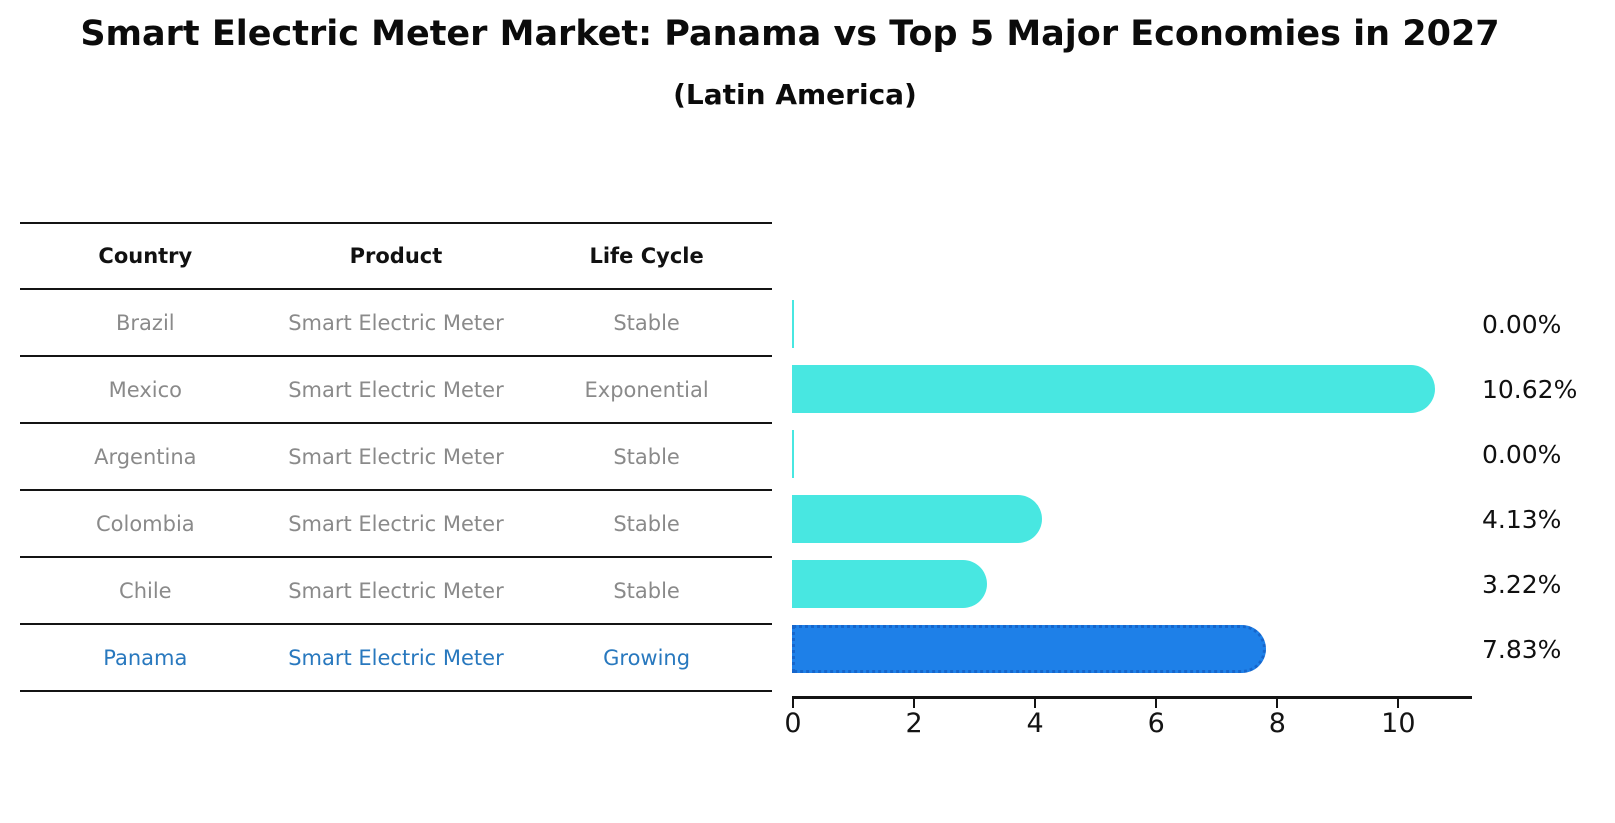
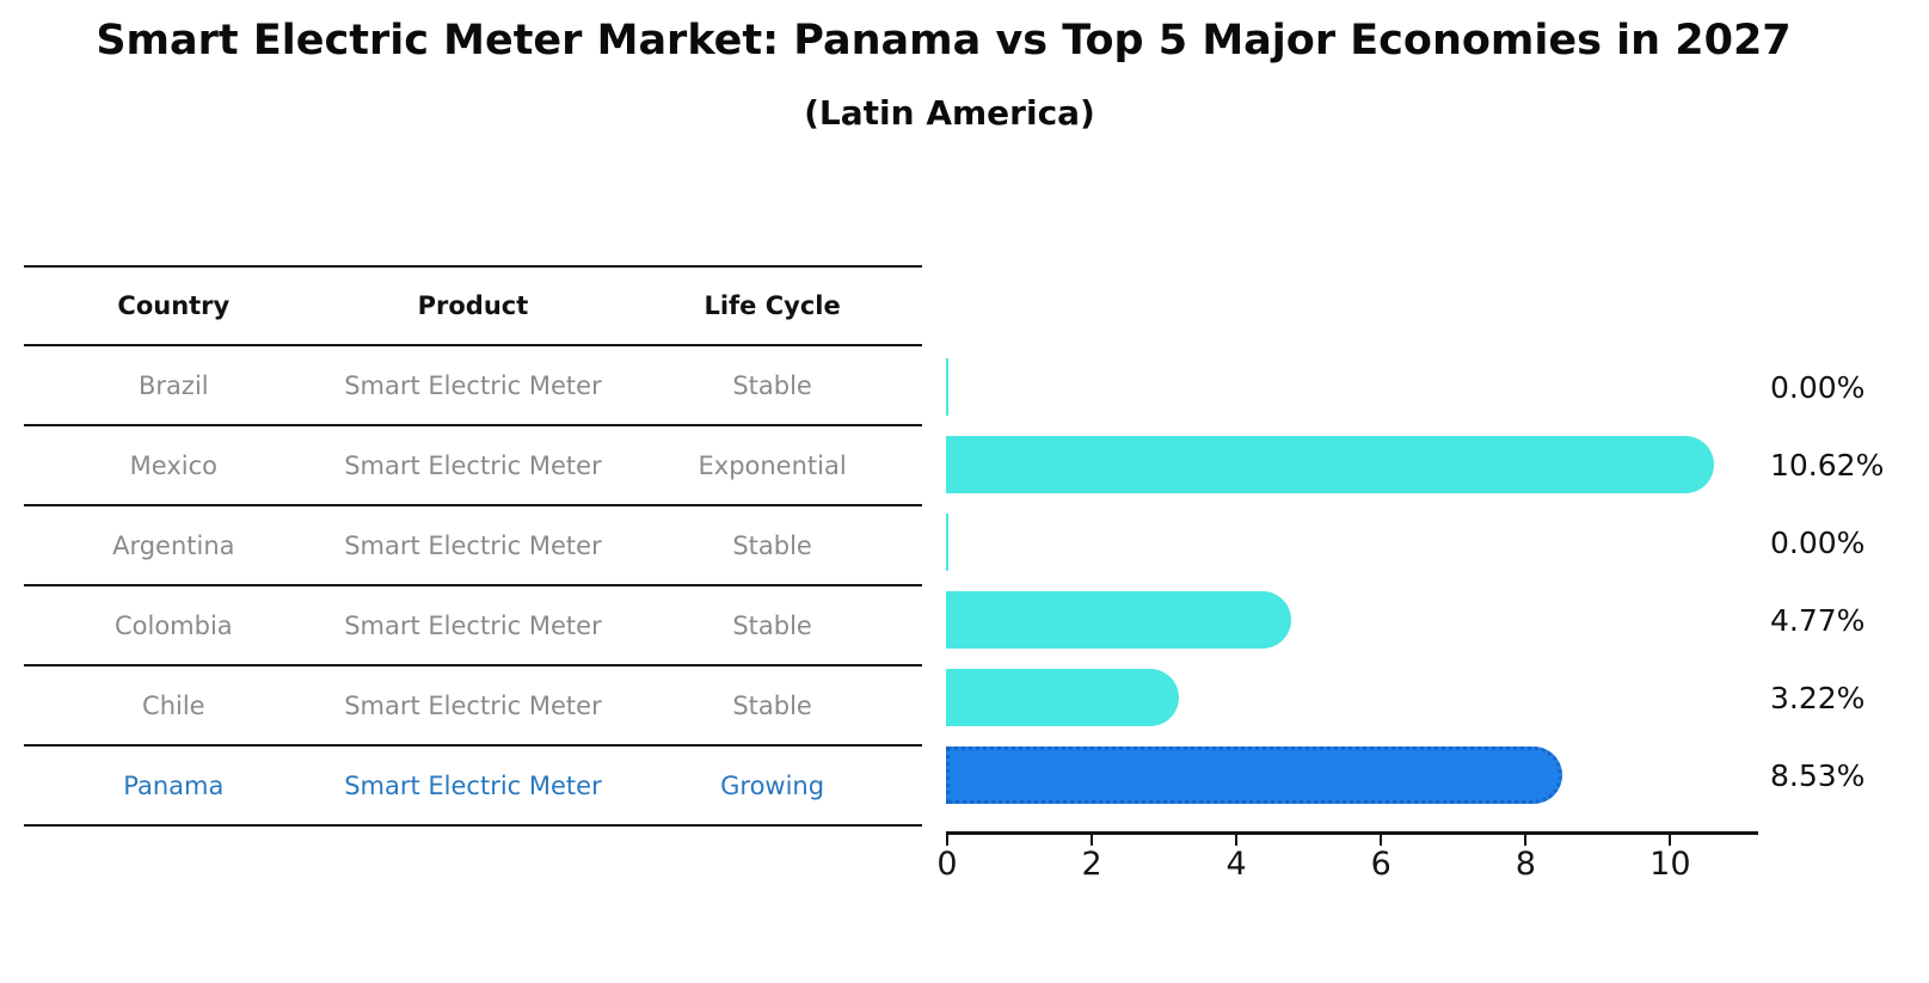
Colombia: 4.13% -> 4.77%
Panama: 7.83% -> 8.53%
